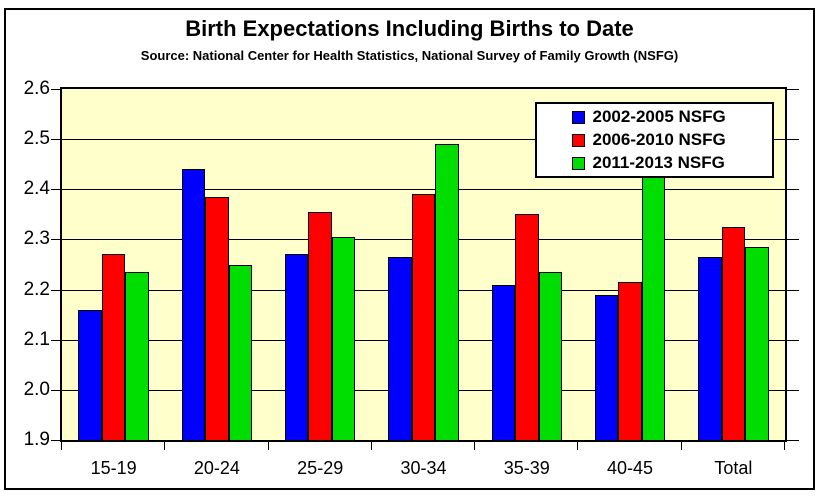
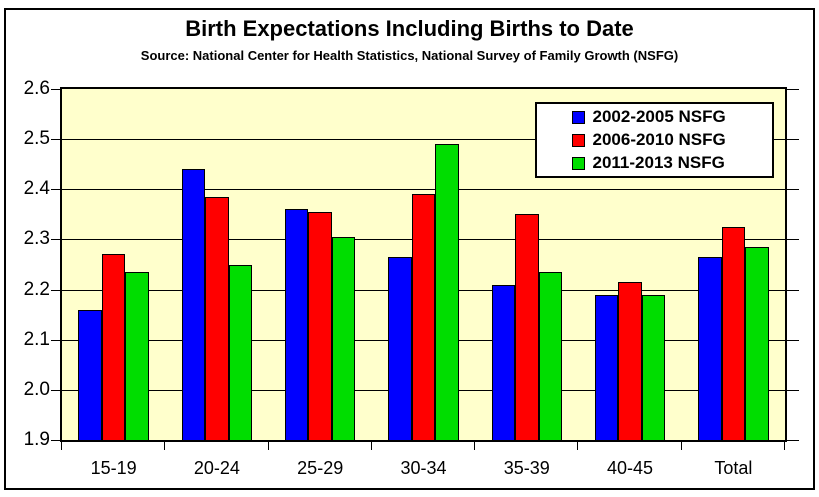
2002-2005 NSFG/25-29: 2.27 -> 2.36
2011-2013 NSFG/40-45: 2.45 -> 2.19
